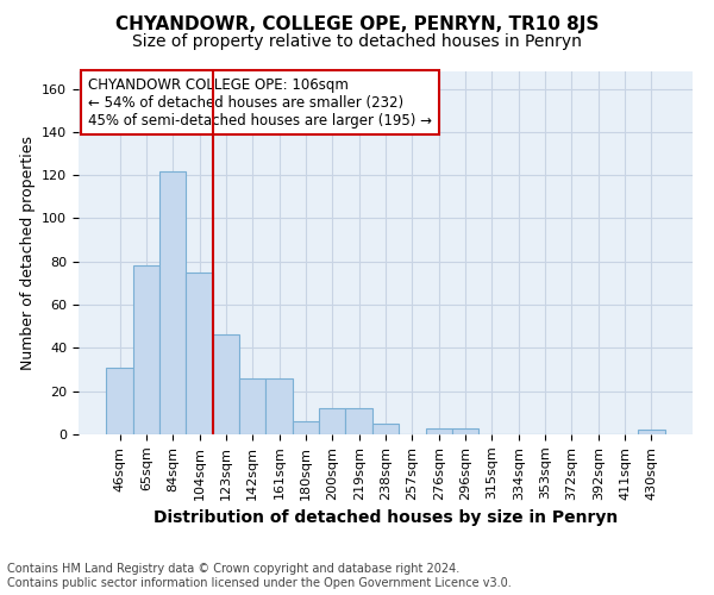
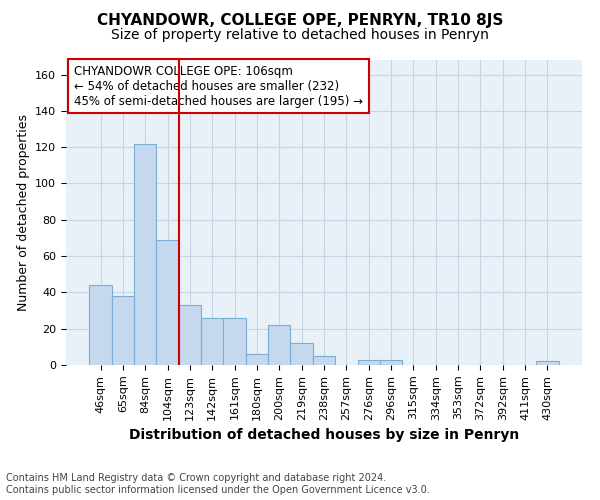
46sqm: 31 -> 44
65sqm: 78 -> 38
104sqm: 75 -> 69
123sqm: 46 -> 33
200sqm: 12 -> 22
